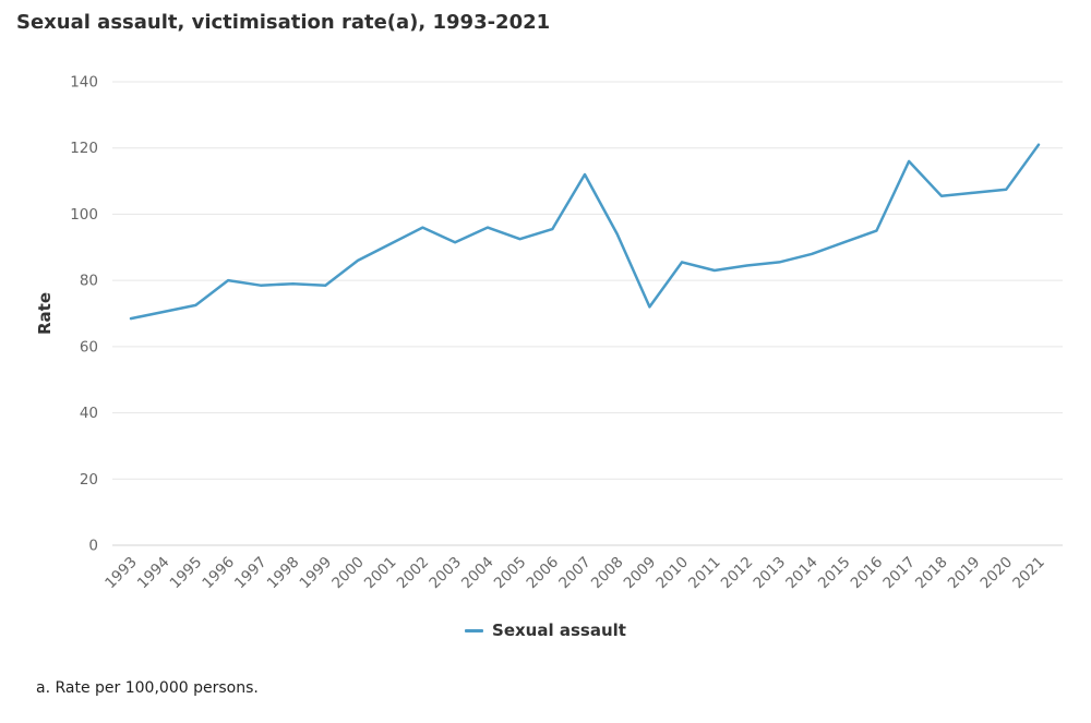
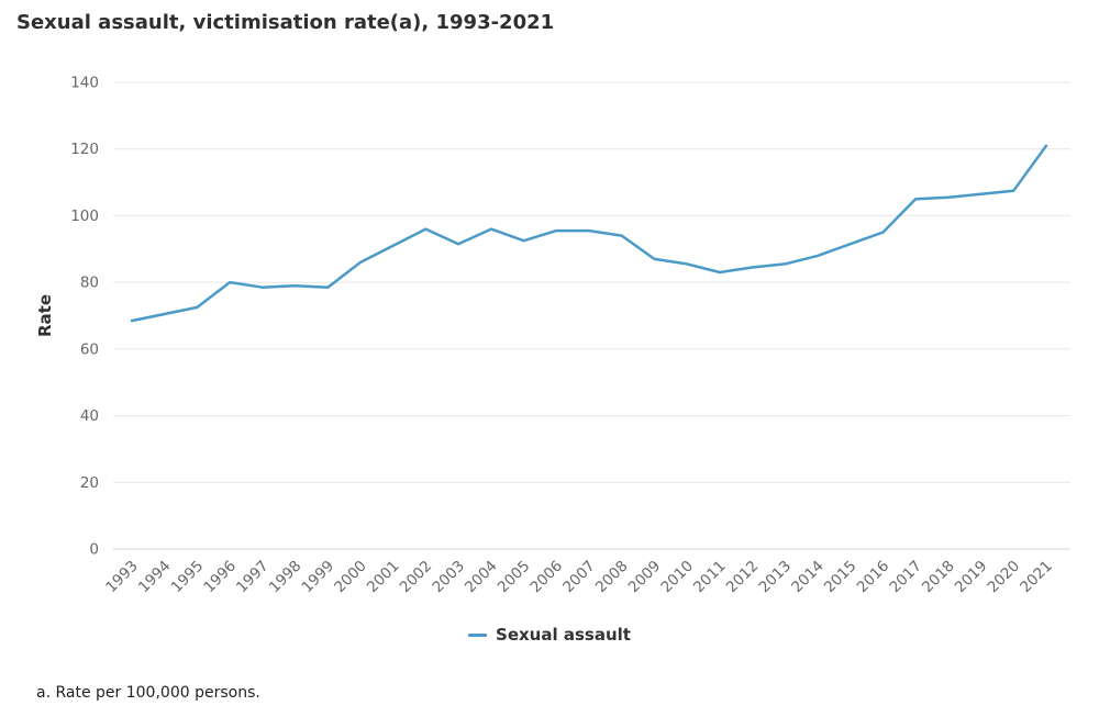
2007: 112 -> 96
2009: 72 -> 87
2017: 116 -> 105
